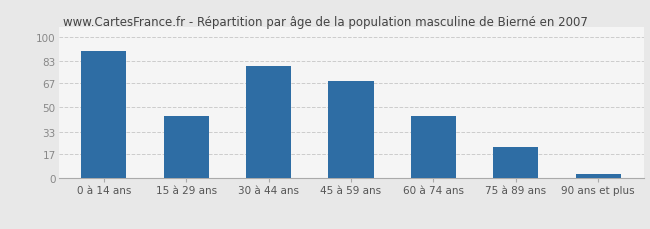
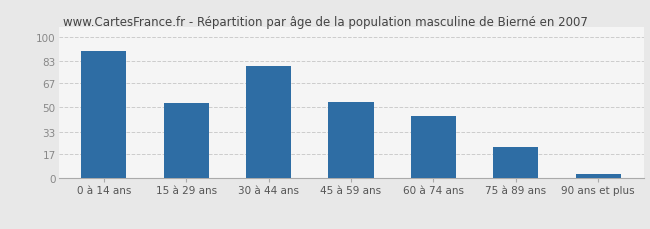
15 à 29 ans: 44 -> 53
45 à 59 ans: 69 -> 54
